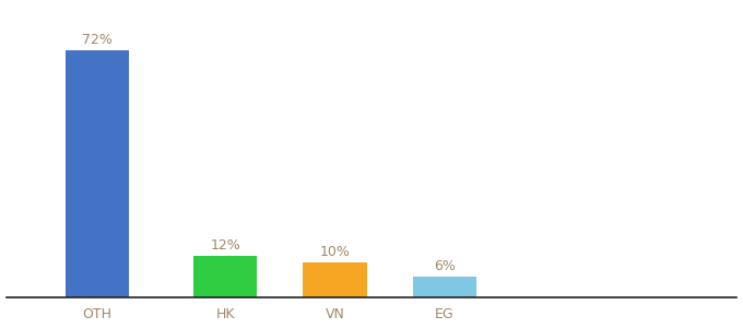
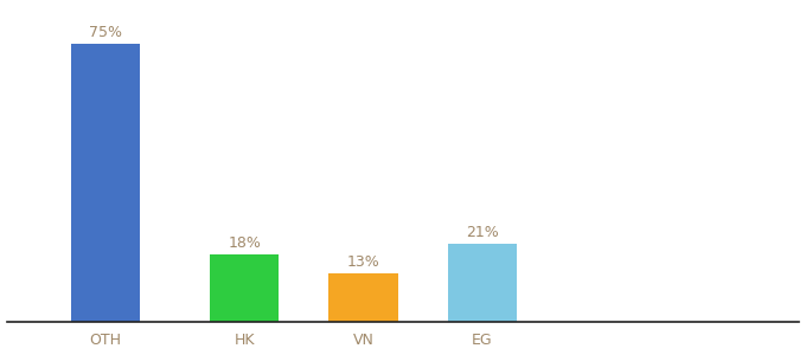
OTH: 72% -> 75%
HK: 12% -> 18%
VN: 10% -> 13%
EG: 6% -> 21%
